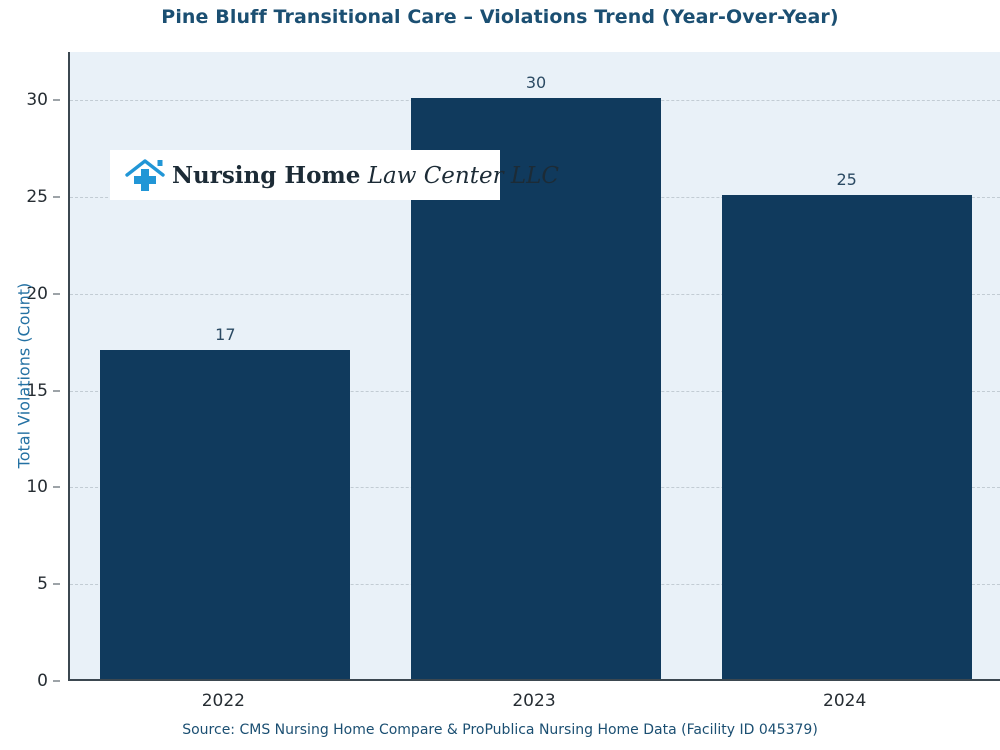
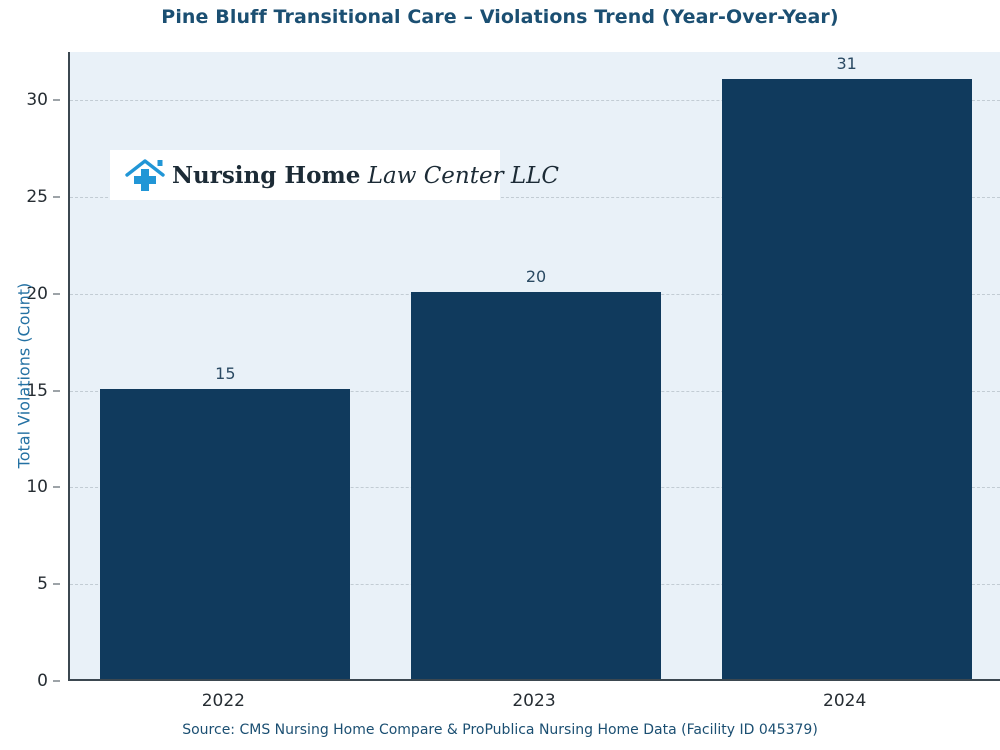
2022: 17 -> 15
2023: 30 -> 20
2024: 25 -> 31
